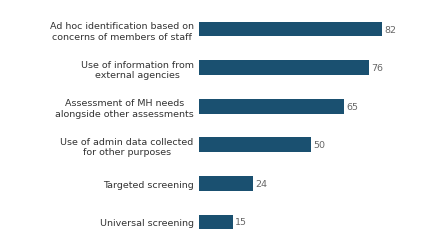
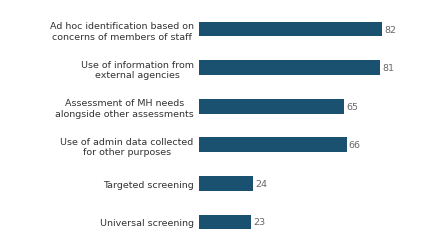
Use of information from external agencies: 76 -> 81
Use of admin data collected for other purposes: 50 -> 66
Universal screening: 15 -> 23
